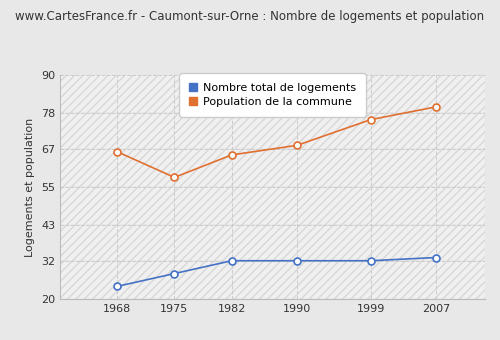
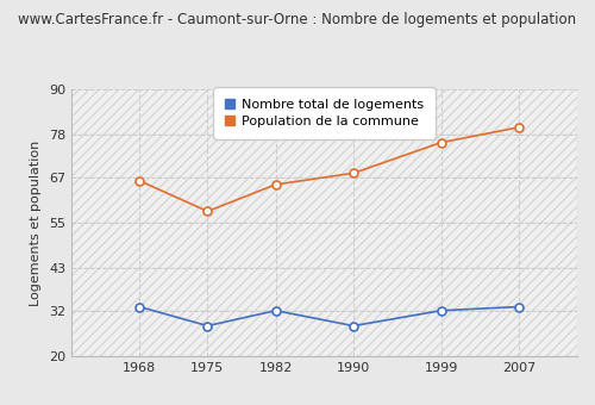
Nombre total de logements/1968: 24 -> 33
Nombre total de logements/1990: 32 -> 28
